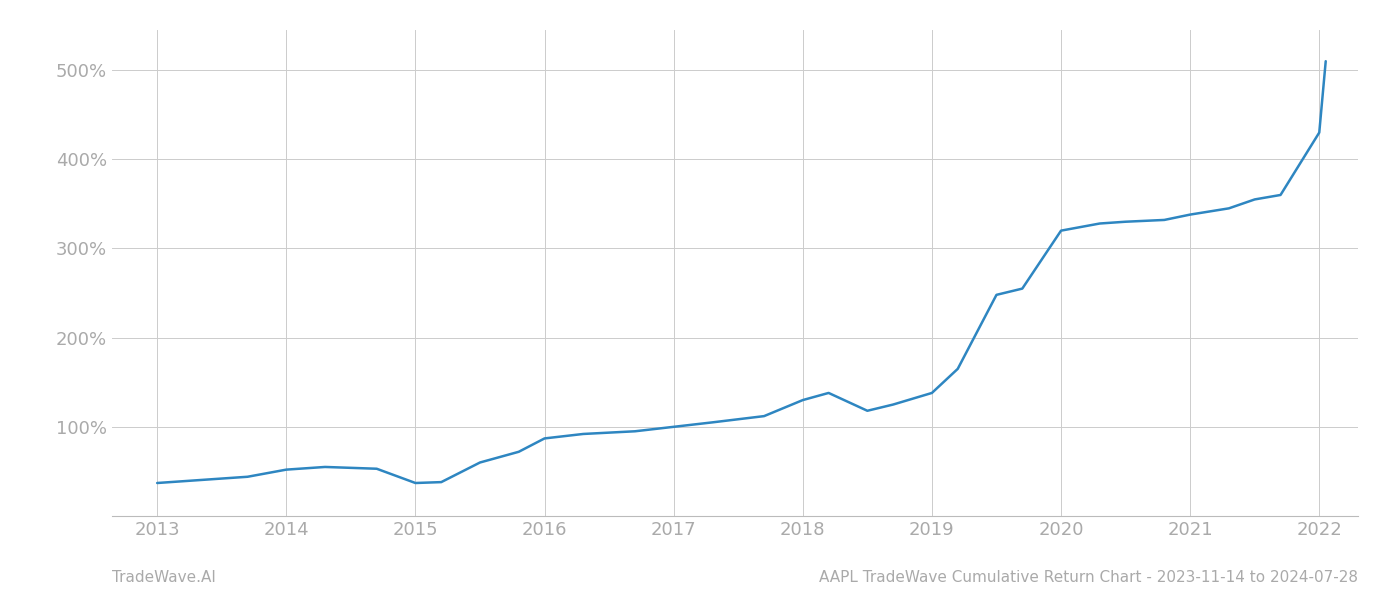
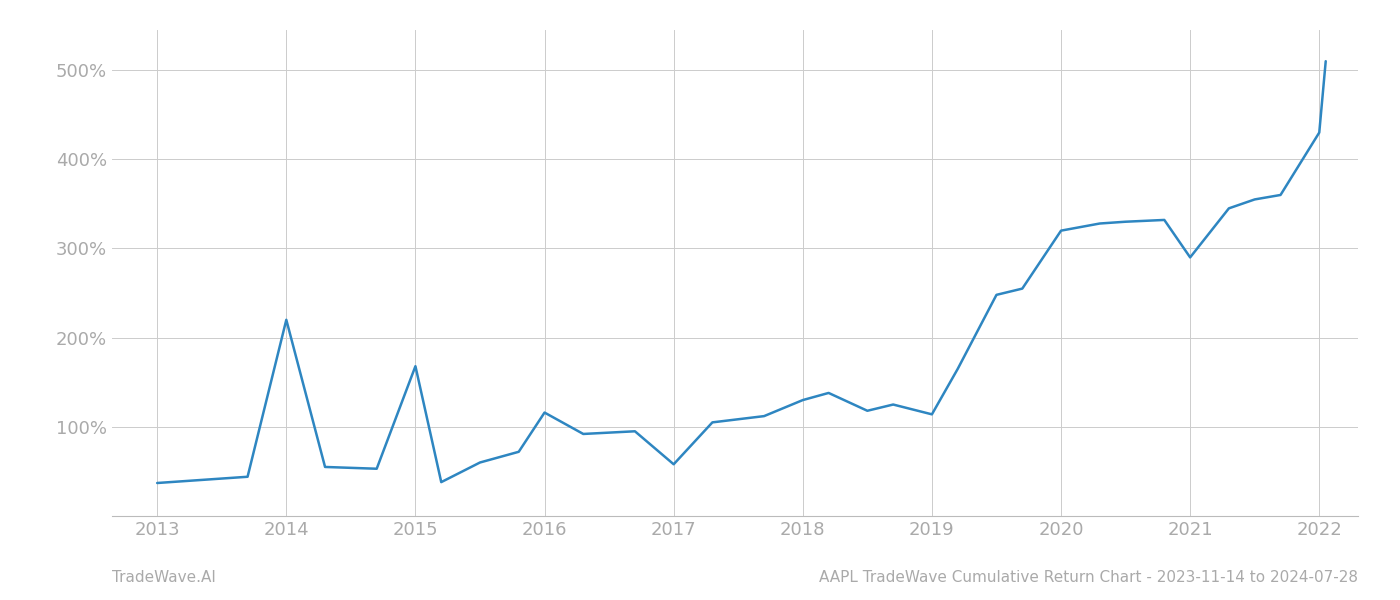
2014: 52% -> 220%
2015: 37% -> 168%
2016: 87% -> 116%
2017: 100% -> 58%
2019: 138% -> 114%
2021: 338% -> 290%
